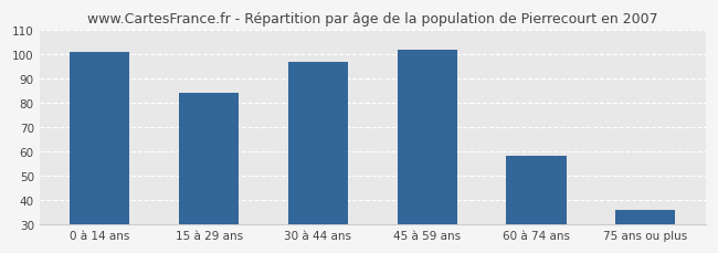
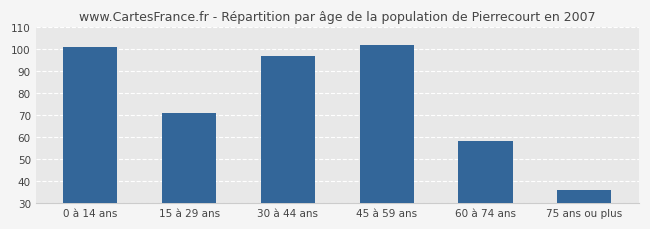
15 à 29 ans: 84 -> 71
